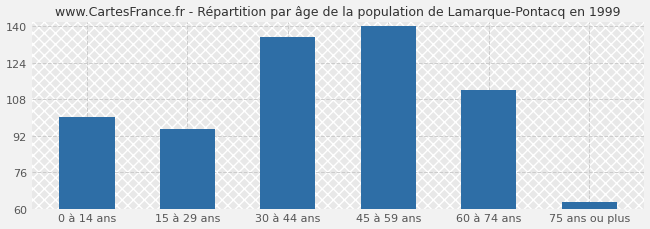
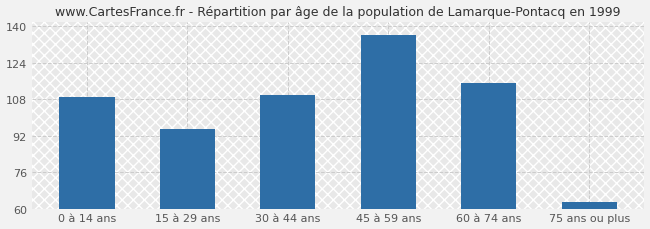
0 à 14 ans: 100 -> 109
30 à 44 ans: 135 -> 110
45 à 59 ans: 140 -> 136
60 à 74 ans: 112 -> 115
